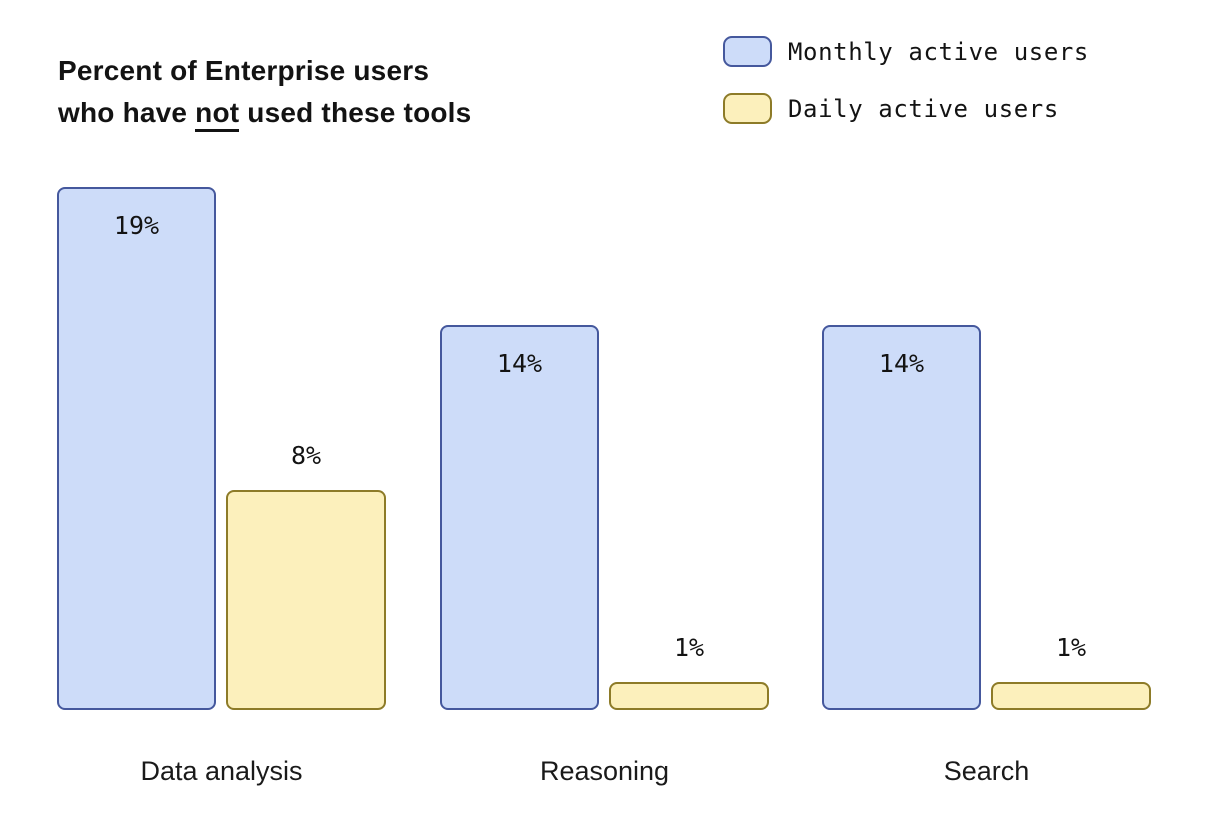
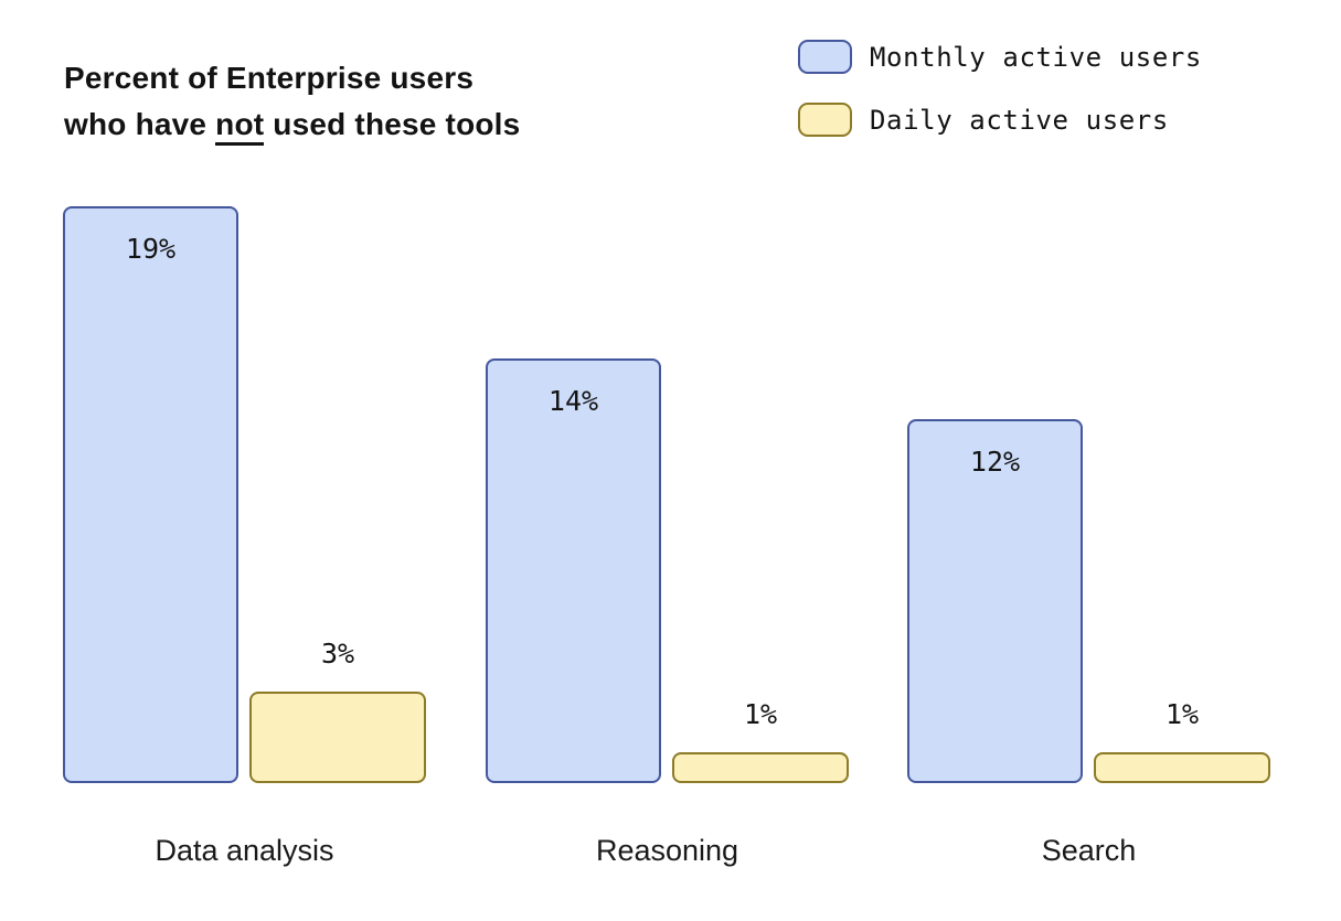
Daily active users/Data analysis: 8% -> 3%
Monthly active users/Search: 14% -> 12%
